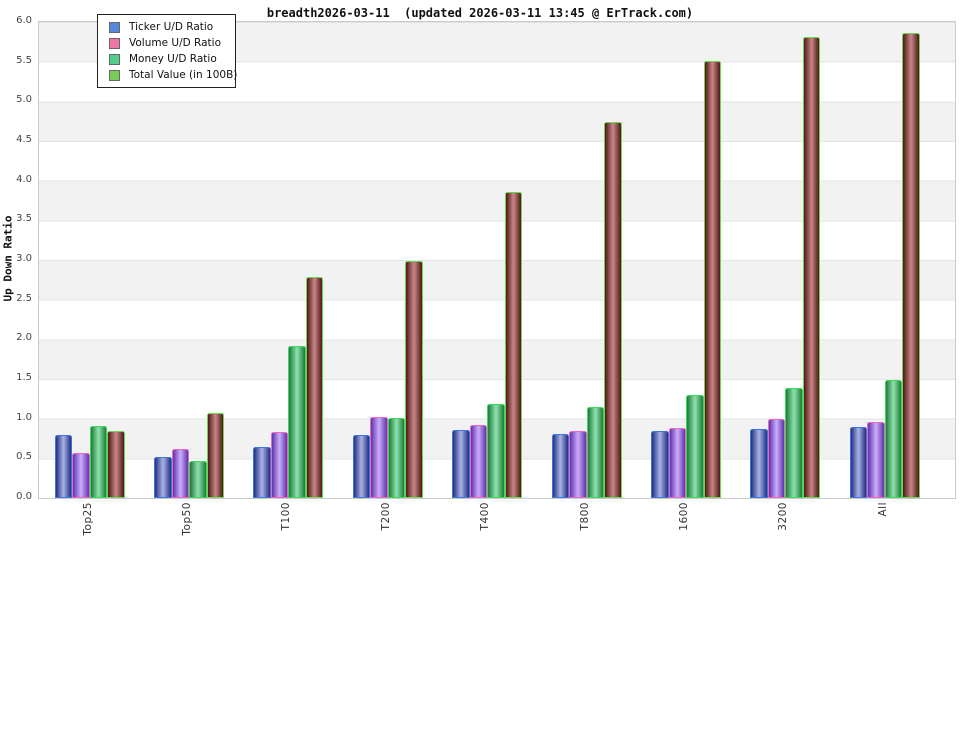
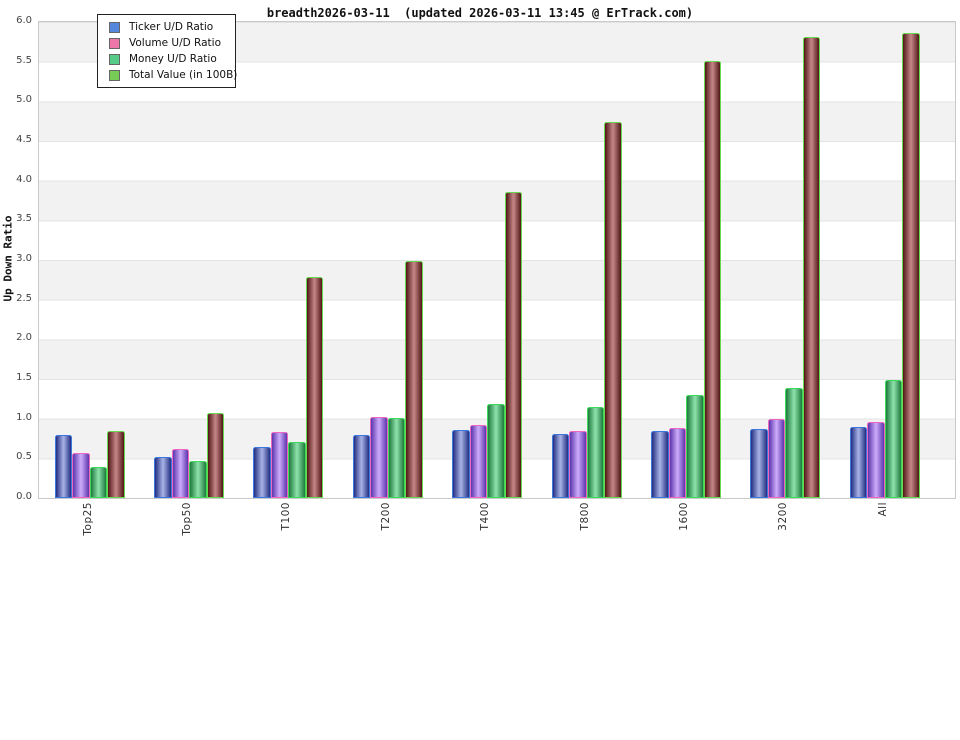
Money U/D Ratio/Top25: 0.9 -> 0.4
Money U/D Ratio/T100: 1.9 -> 0.7
